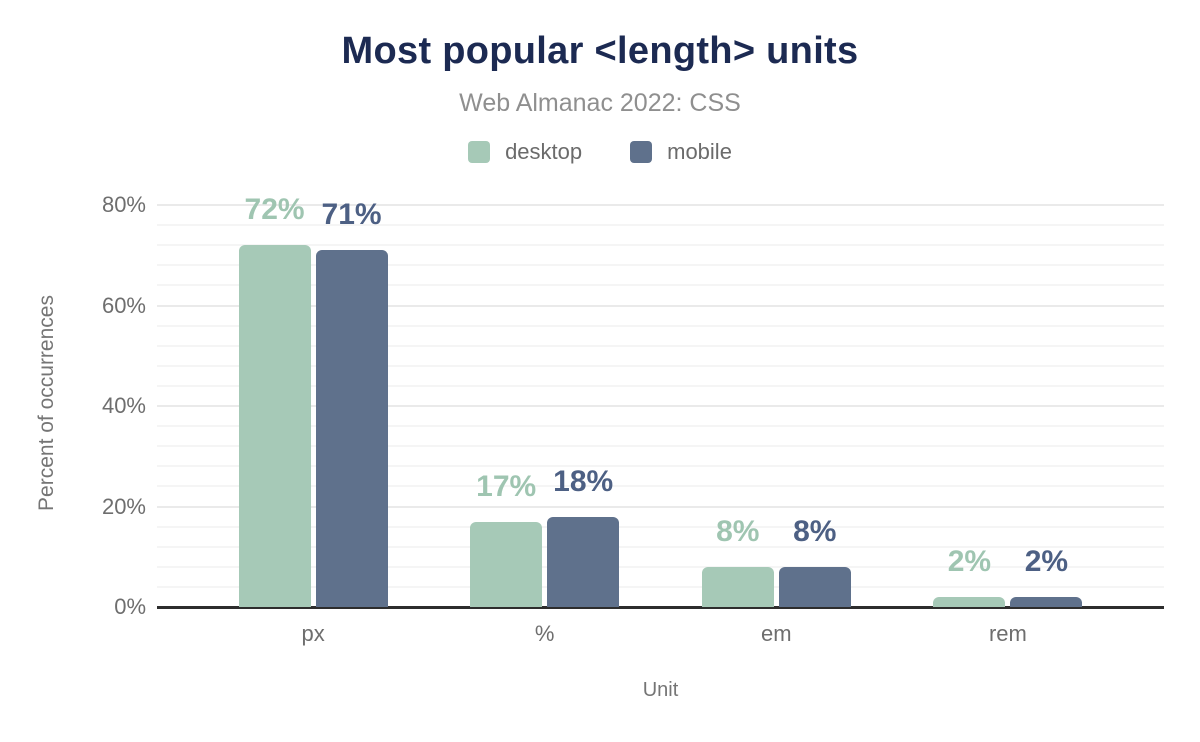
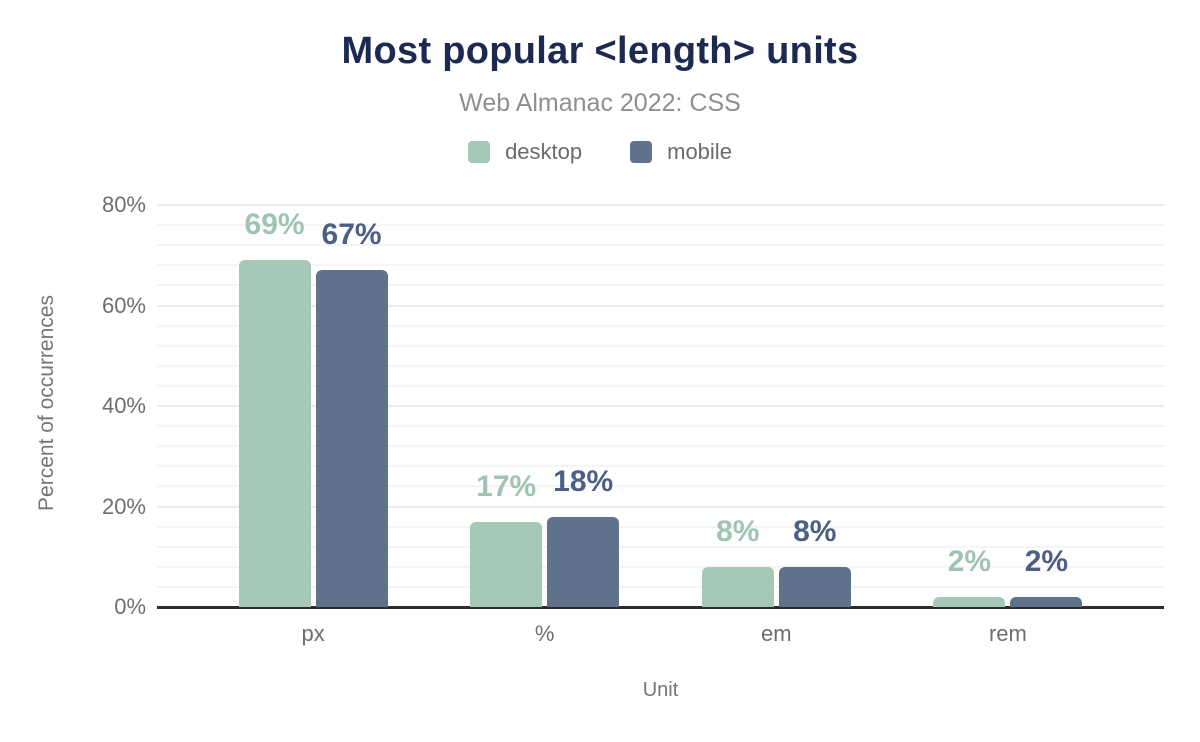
desktop/px: 72% -> 69%
mobile/px: 71% -> 67%
